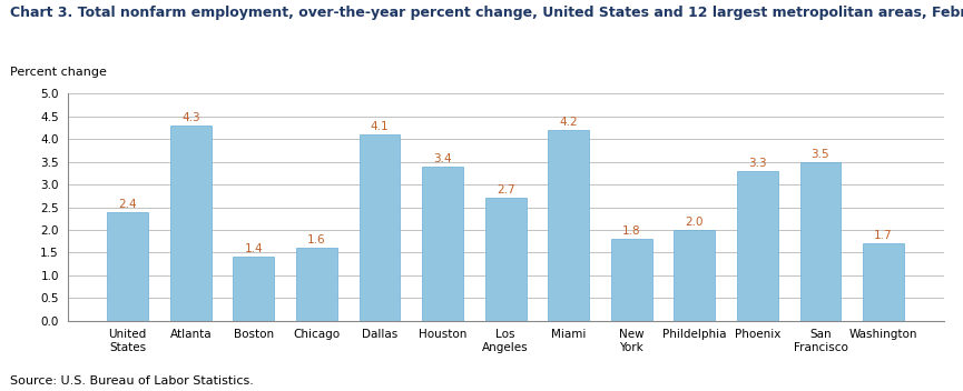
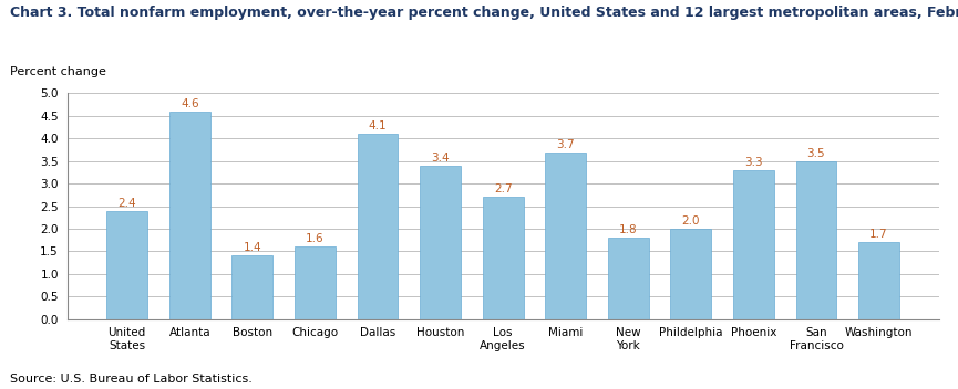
Atlanta: 4.3 -> 4.6
Miami: 4.2 -> 3.7
